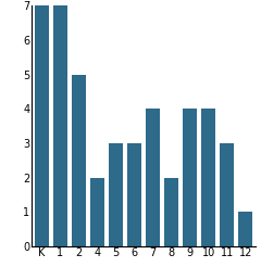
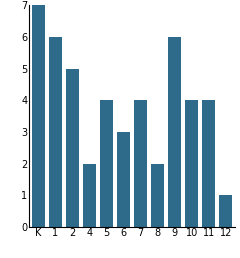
1: 7 -> 6
5: 3 -> 4
9: 4 -> 6
11: 3 -> 4
